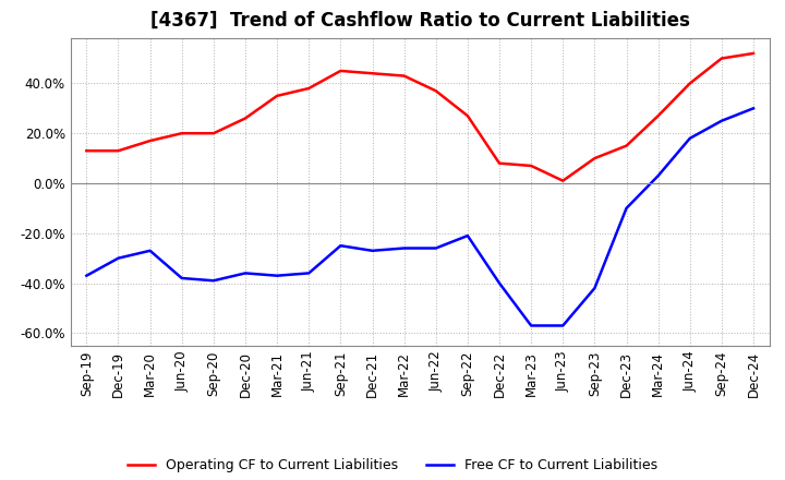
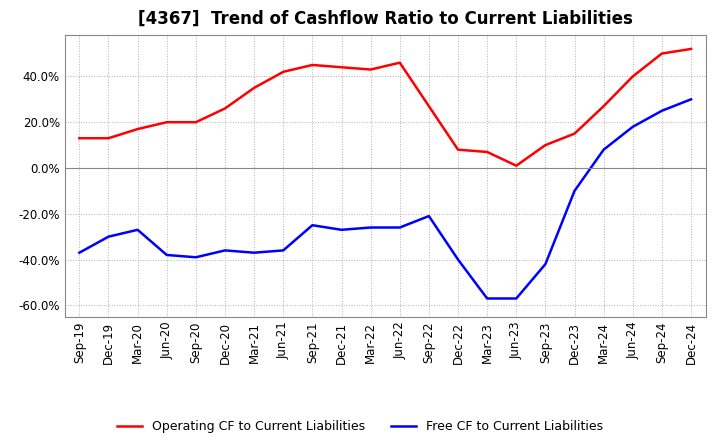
Operating CF to Current Liabilities/Jun-21: 38% -> 42%
Operating CF to Current Liabilities/Jun-22: 37% -> 46%
Free CF to Current Liabilities/Mar-24: 3% -> 8%
